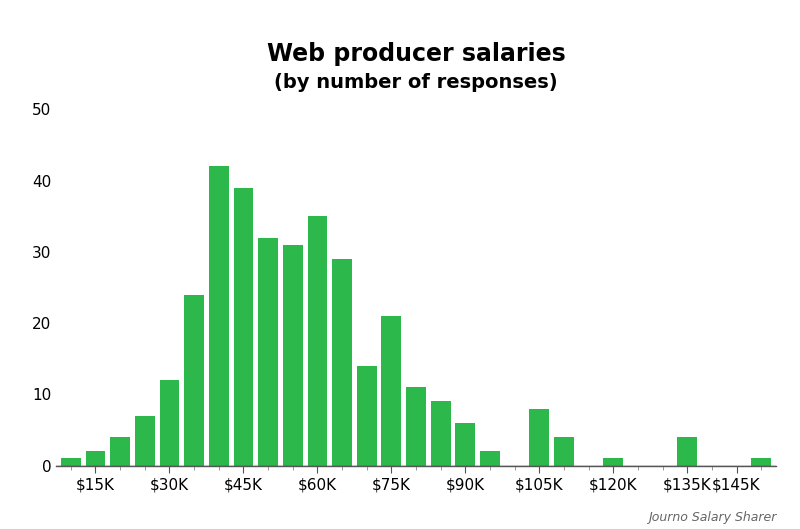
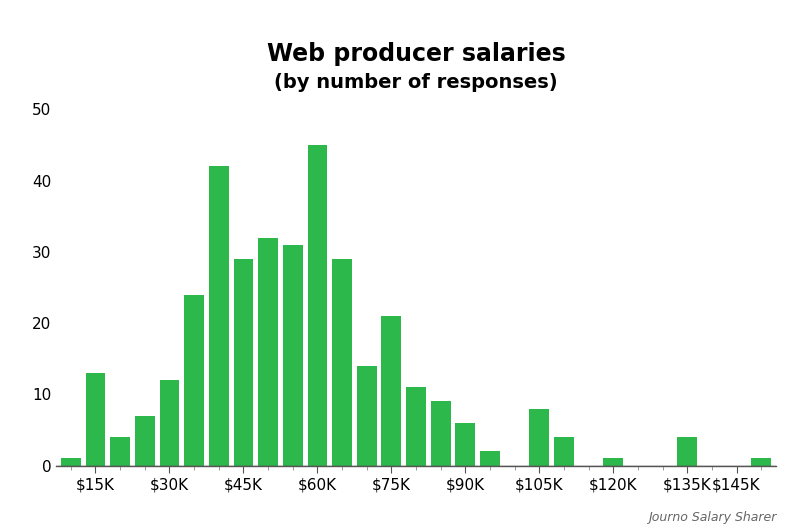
$15K: 2 -> 13
$45K: 39 -> 29
$60K: 35 -> 45
